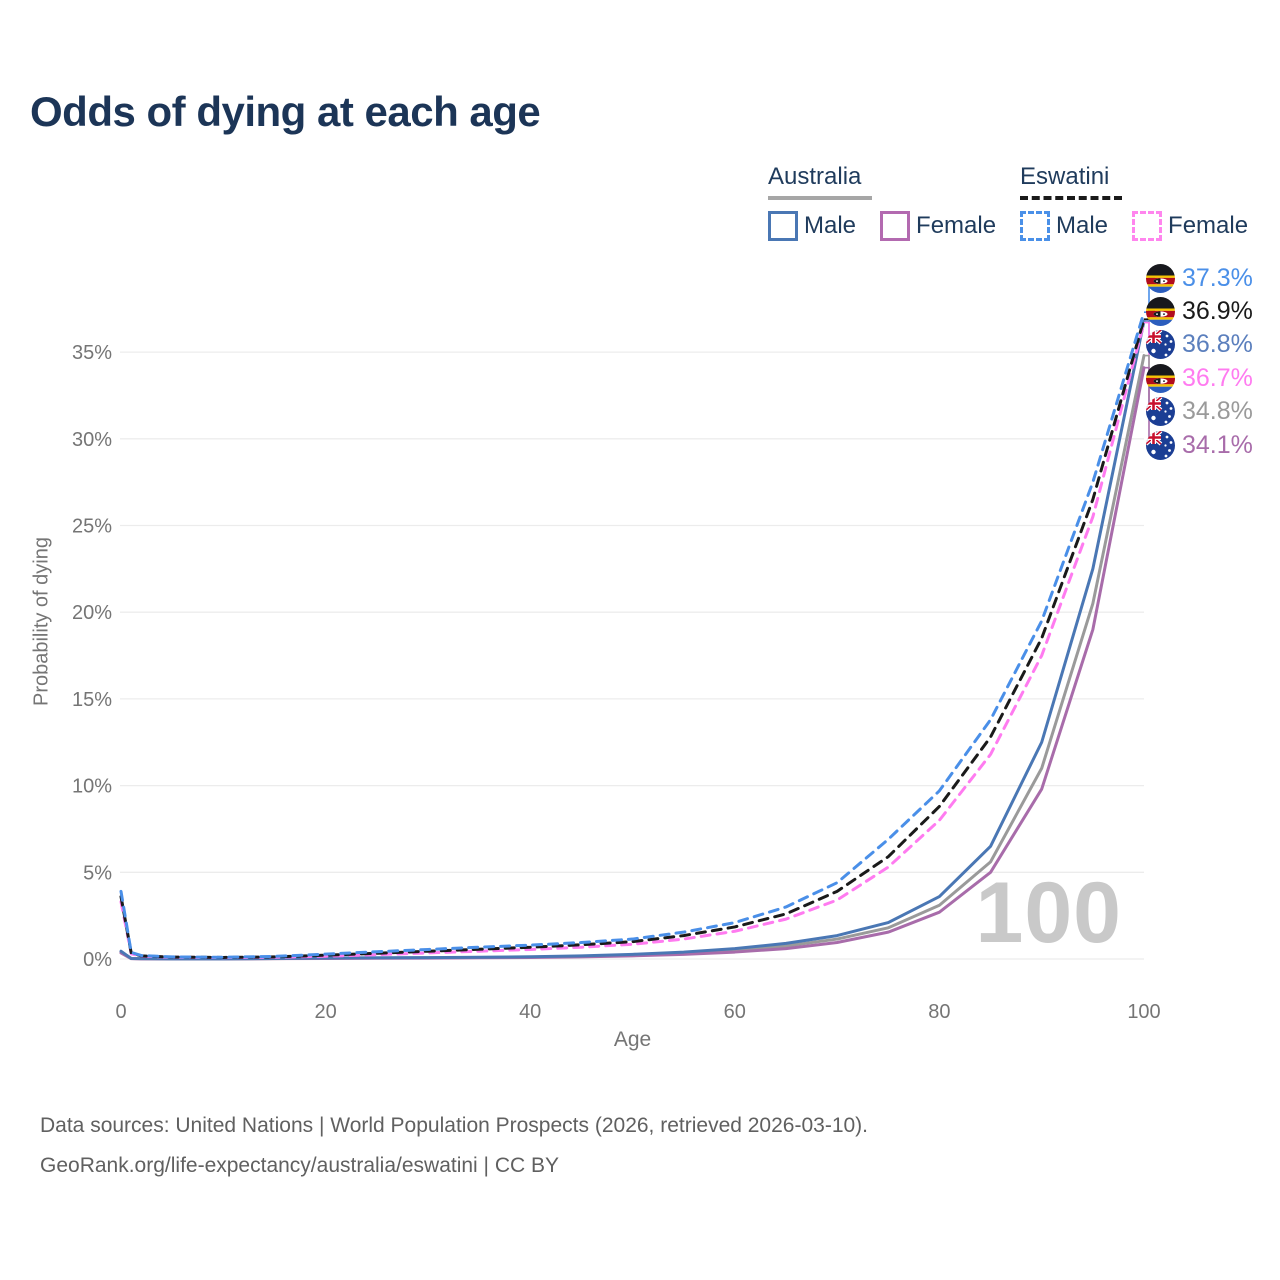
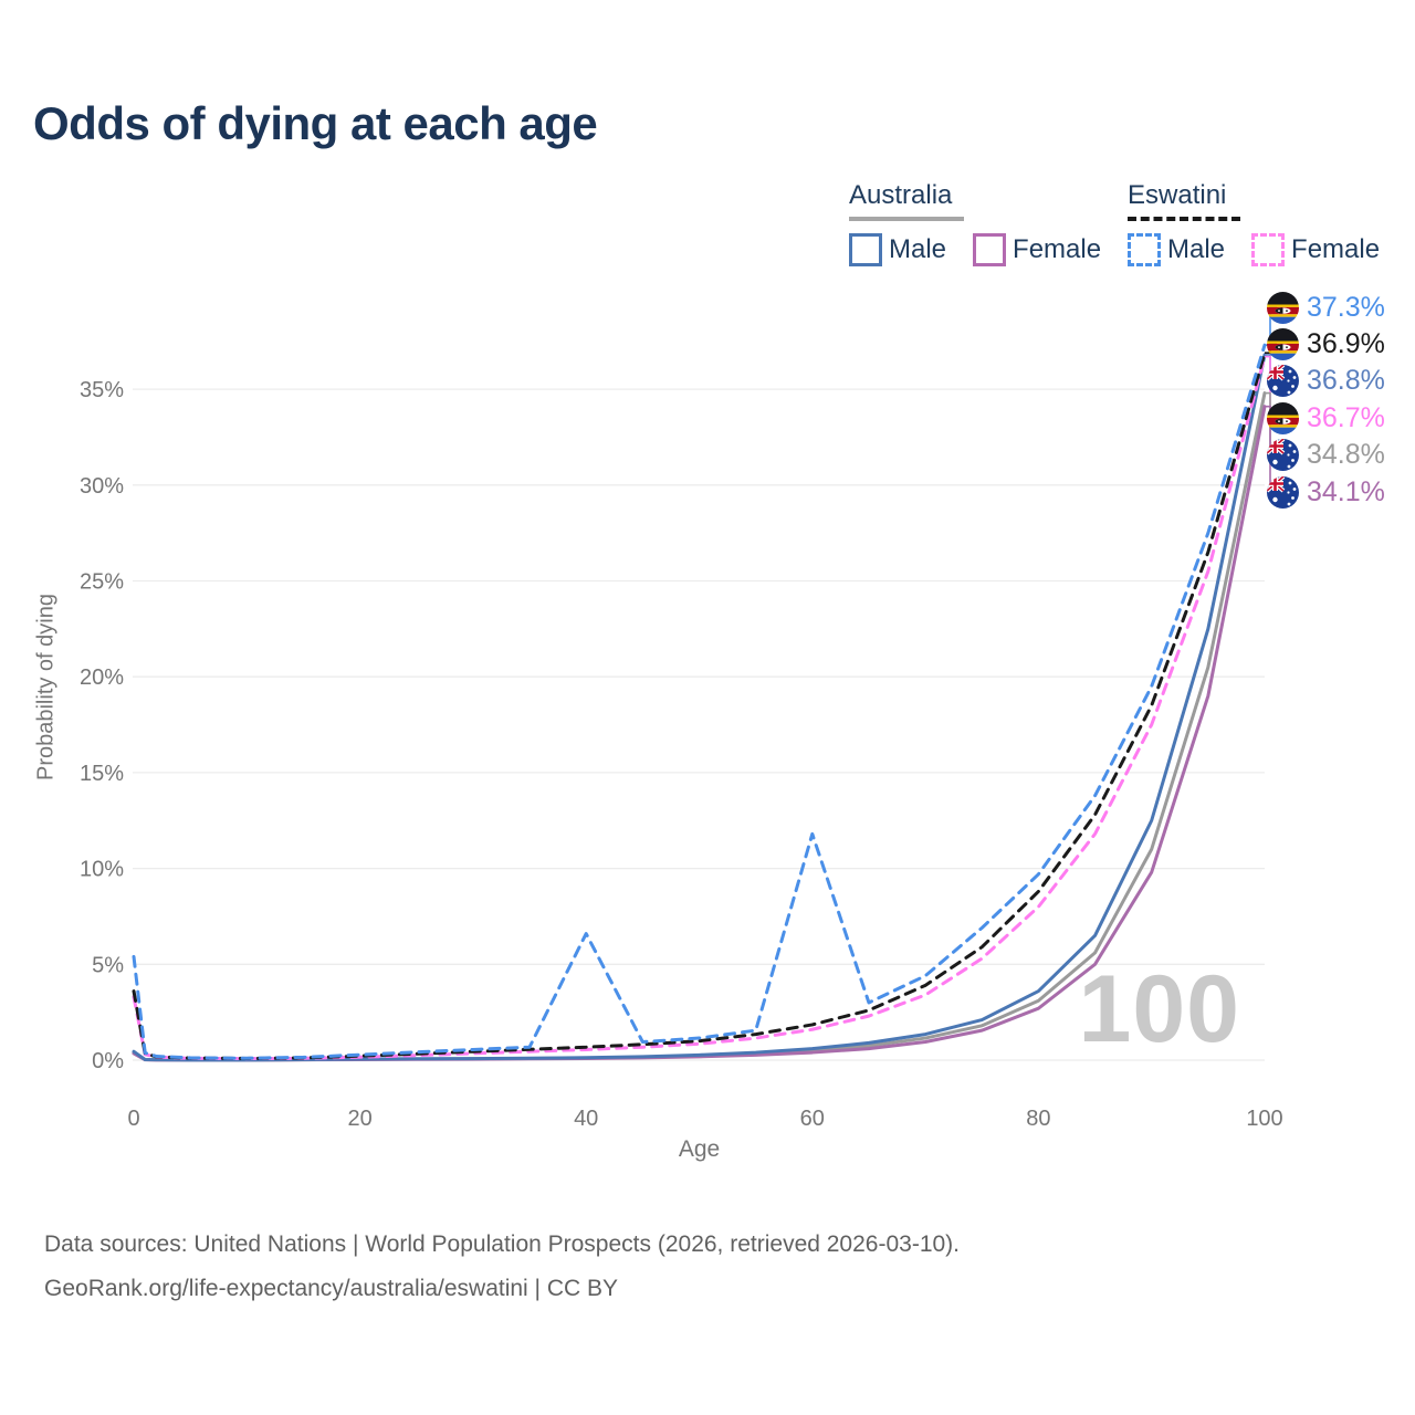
Eswatini Male/0: 3.9% -> 5.4%
Eswatini Male/40: 0.8% -> 6.6%
Eswatini Male/60: 2.1% -> 11.8%
